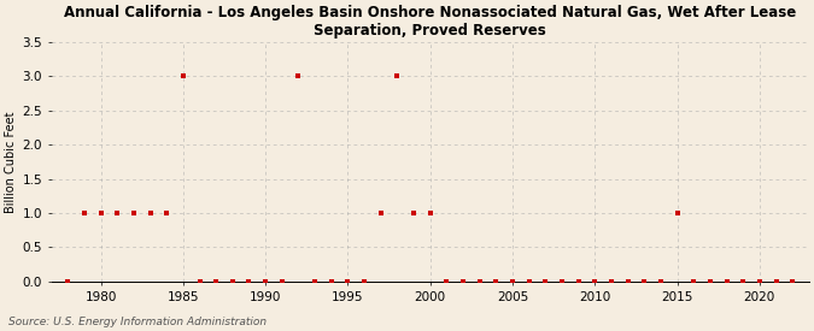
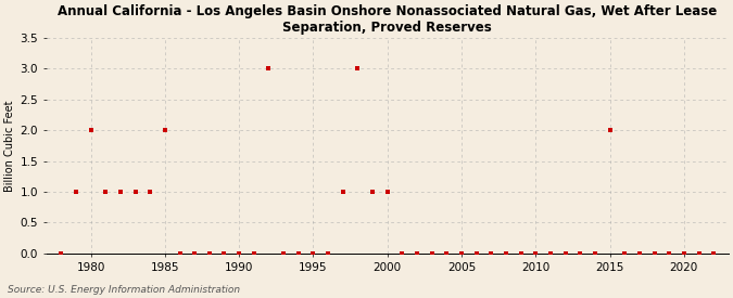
1980: 1 -> 2
1985: 3 -> 2
2015: 1 -> 2
